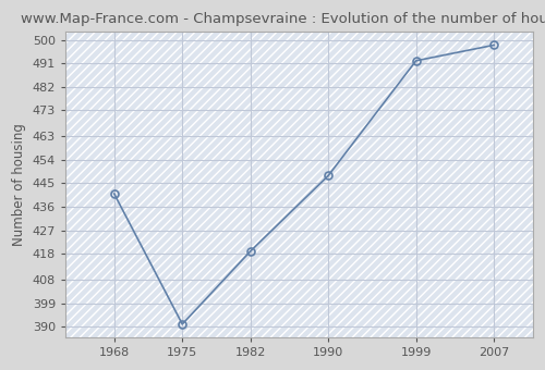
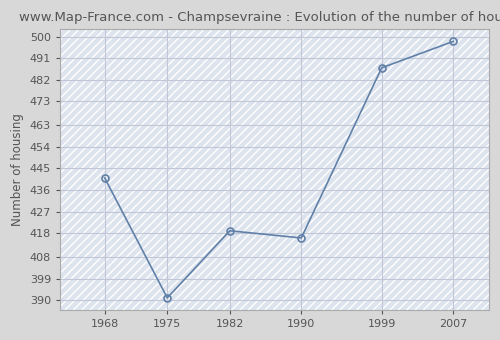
1990: 448 -> 416
1999: 492 -> 487
